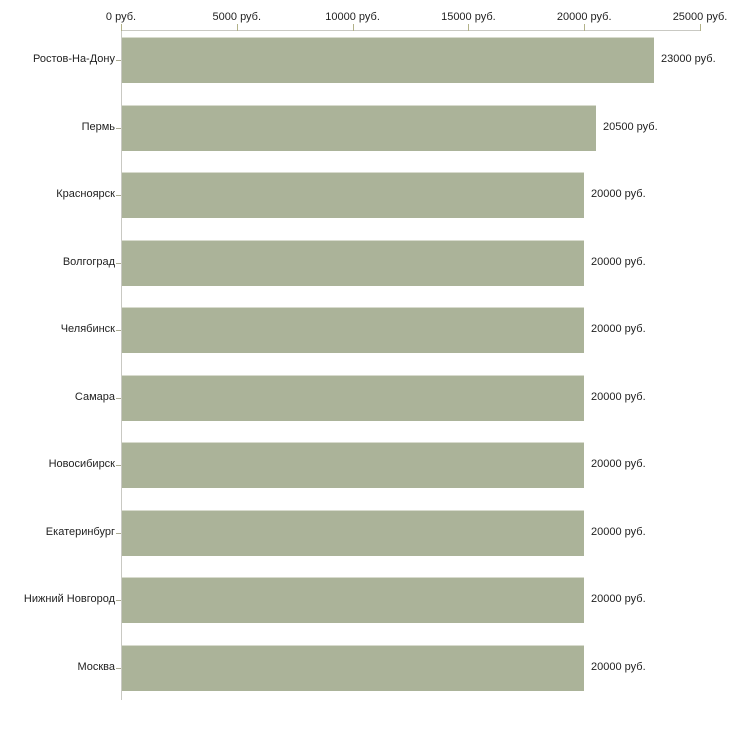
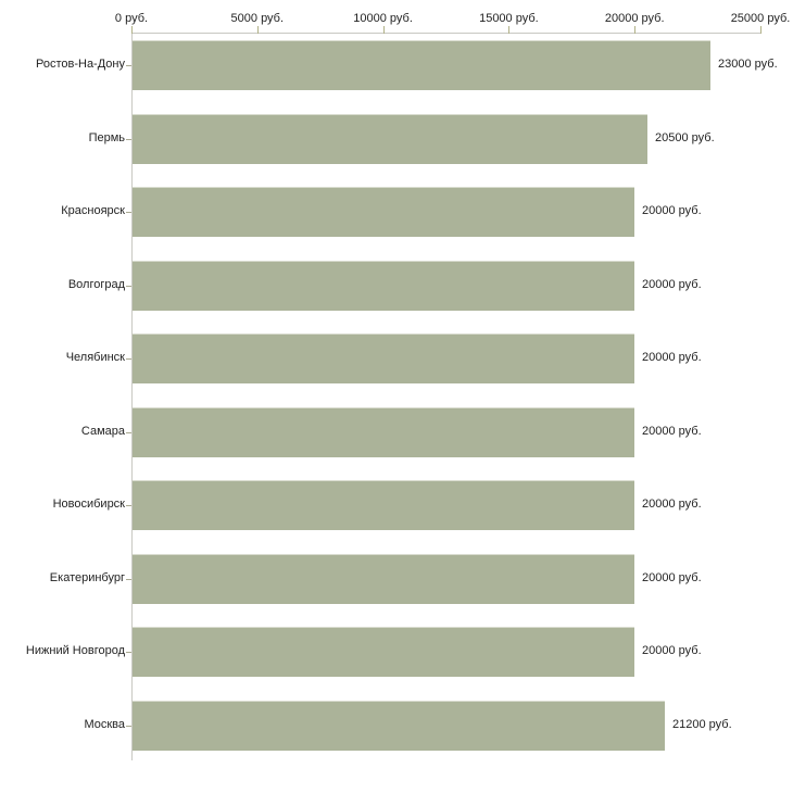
Москва: 20000 -> 21200
